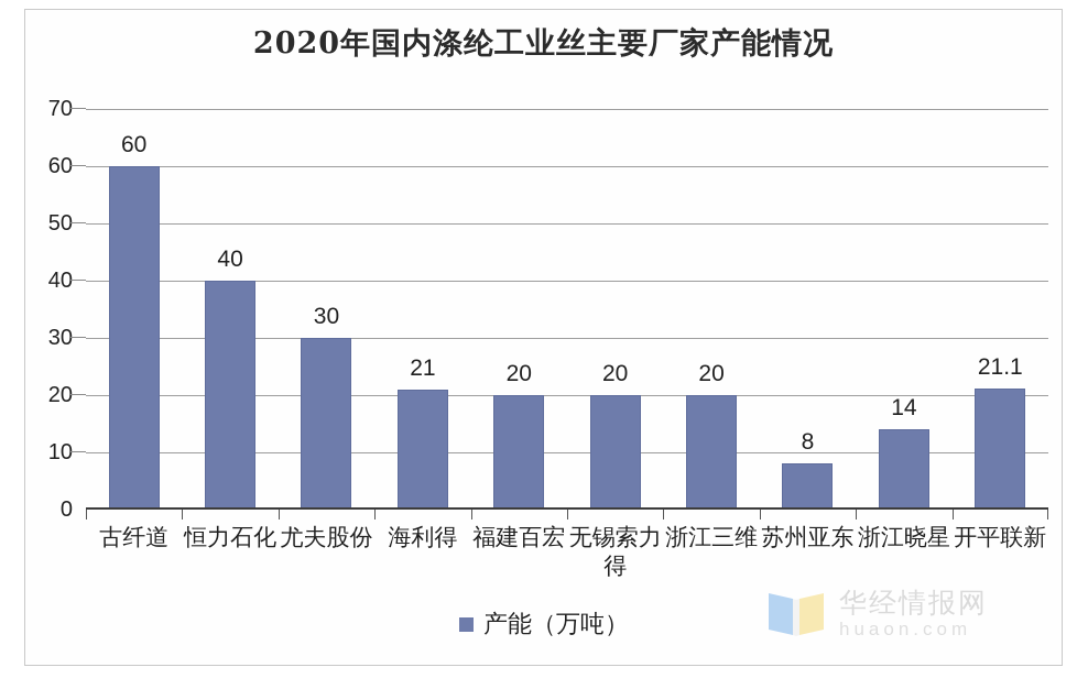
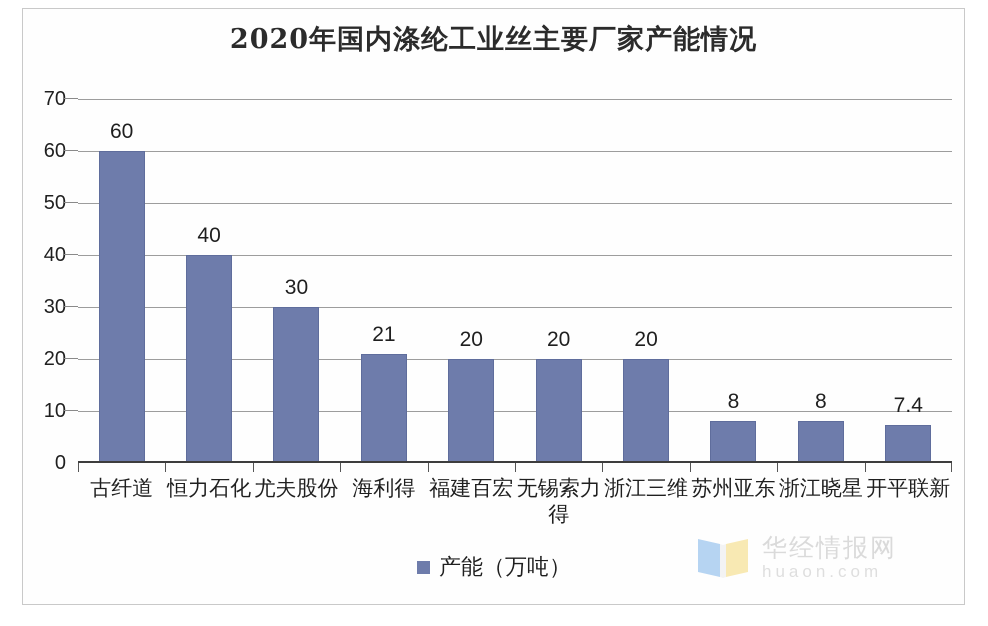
浙江晓星: 14 -> 8
开平联新: 21.1 -> 7.4
